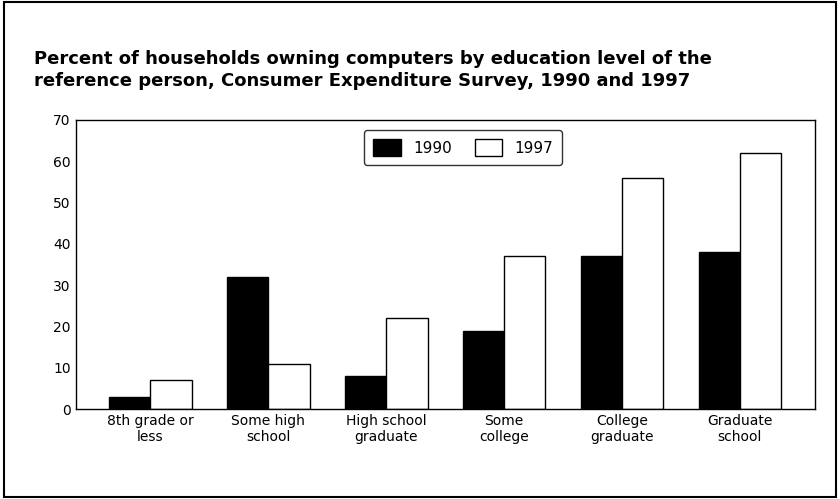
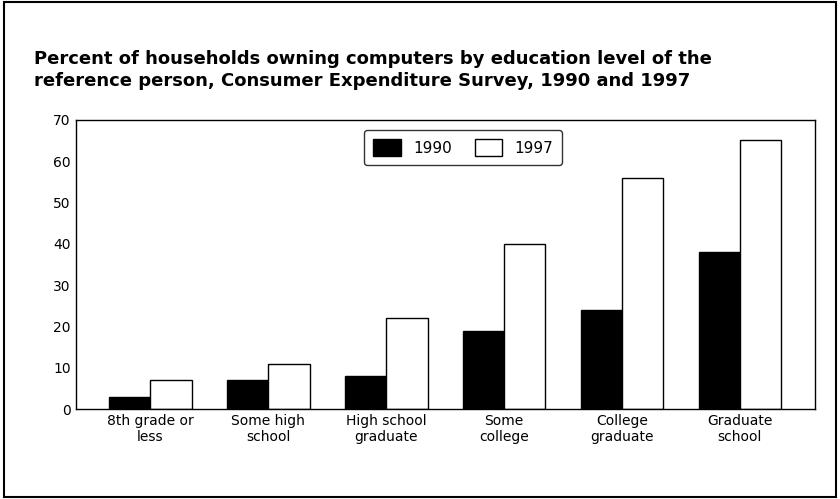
1990/Some high school: 32 -> 7
1997/Some college: 37 -> 40
1990/College graduate: 37 -> 24
1997/Graduate school: 62 -> 65
